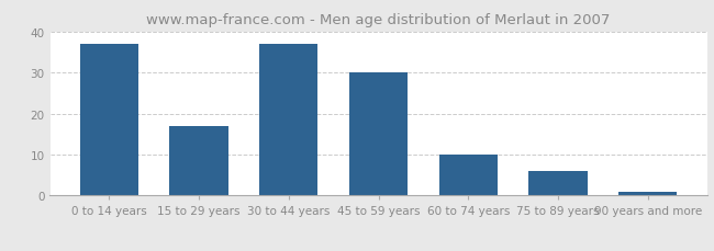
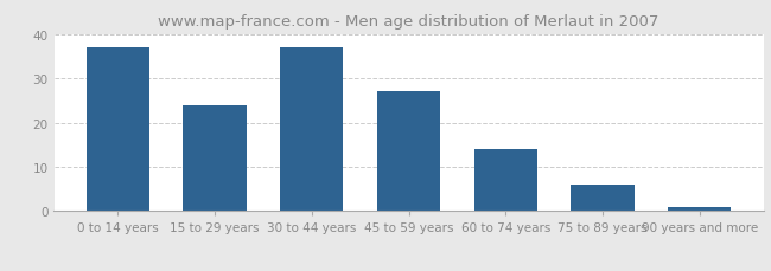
15 to 29 years: 17 -> 24
45 to 59 years: 30 -> 27
60 to 74 years: 10 -> 14
